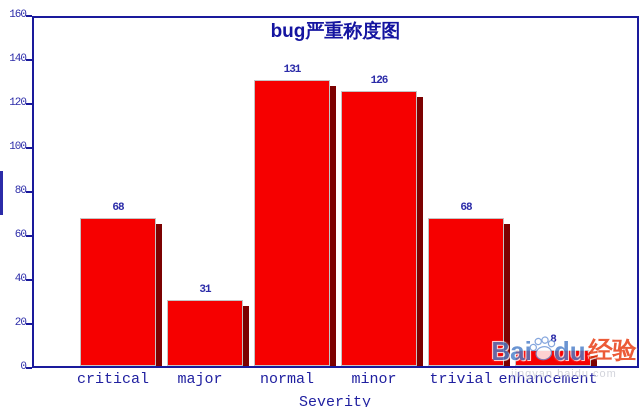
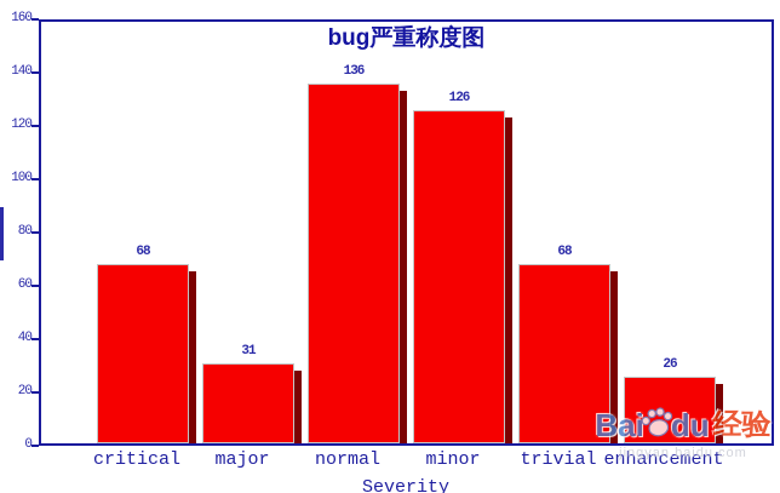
normal: 131 -> 136
enhancement: 8 -> 26
